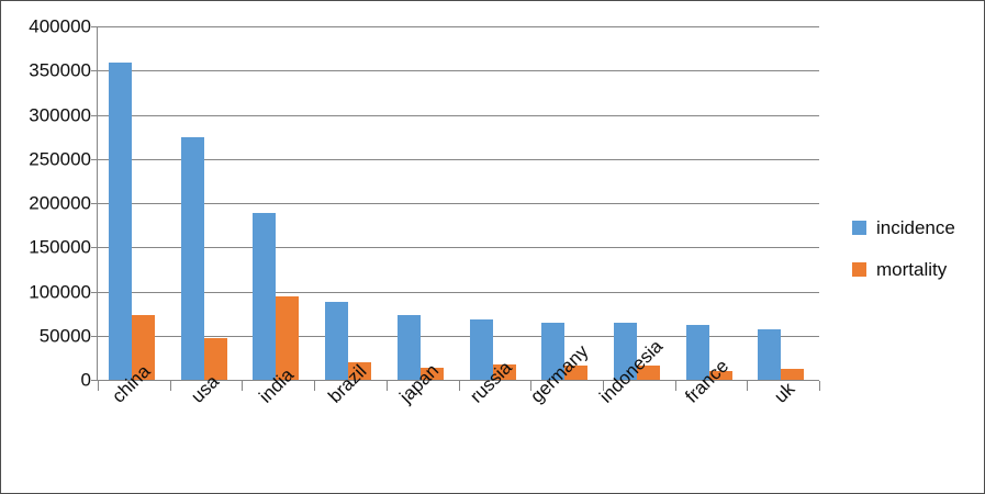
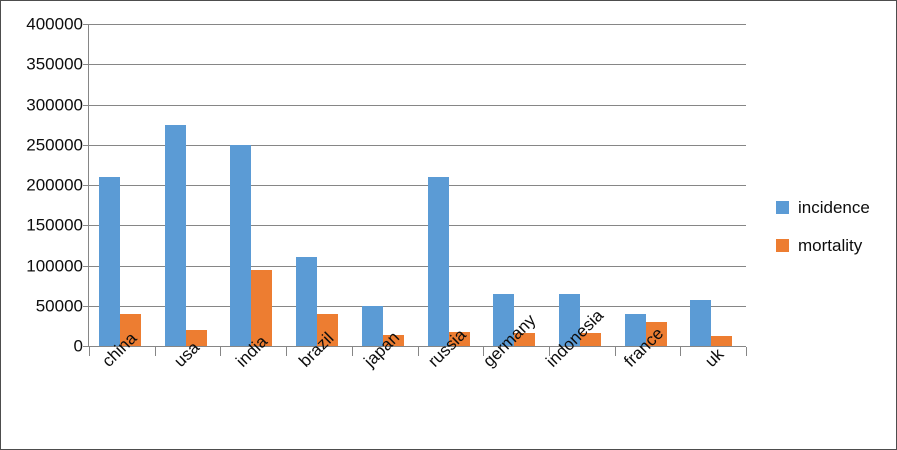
incidence/china: 360000 -> 210000
mortality/china: 70000 -> 40000
mortality/usa: 50000 -> 20000
incidence/india: 190000 -> 250000
incidence/brazil: 90000 -> 110000
mortality/brazil: 20000 -> 40000
incidence/japan: 70000 -> 50000
incidence/russia: 70000 -> 210000
incidence/france: 60000 -> 40000
mortality/france: 10000 -> 30000
